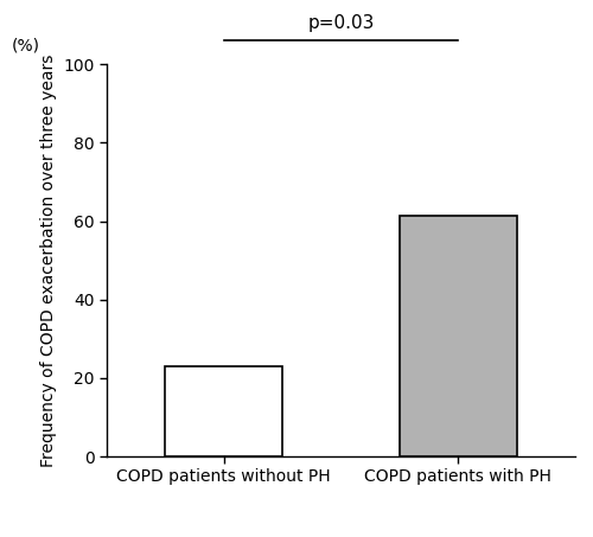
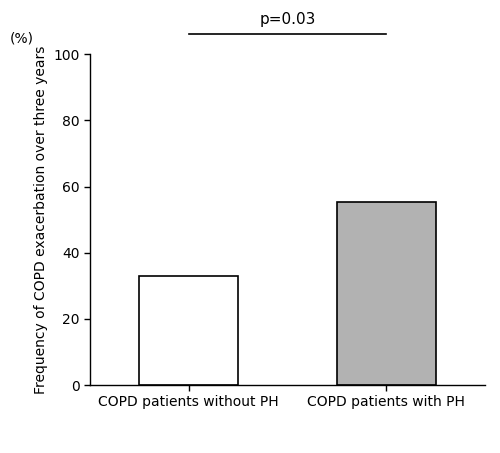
COPD patients without PH: 23.0 -> 33.0
COPD patients with PH: 61.5 -> 55.5
